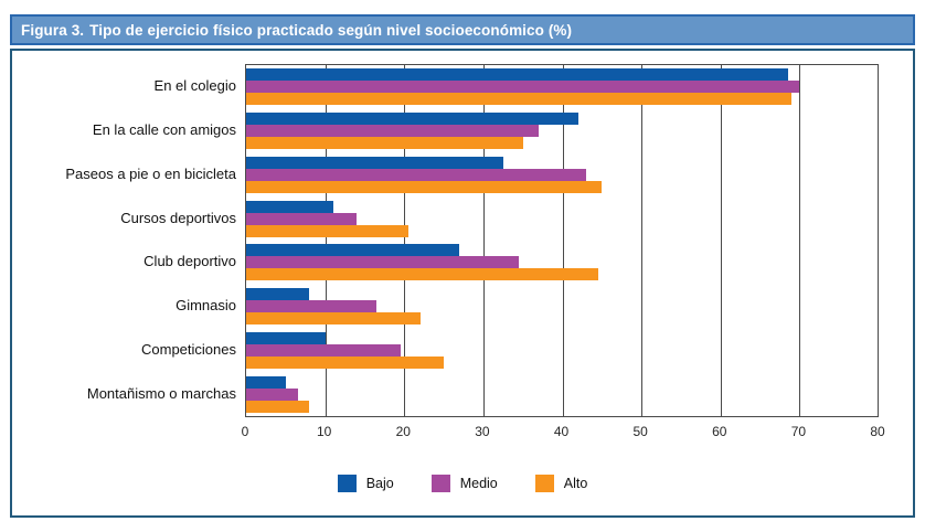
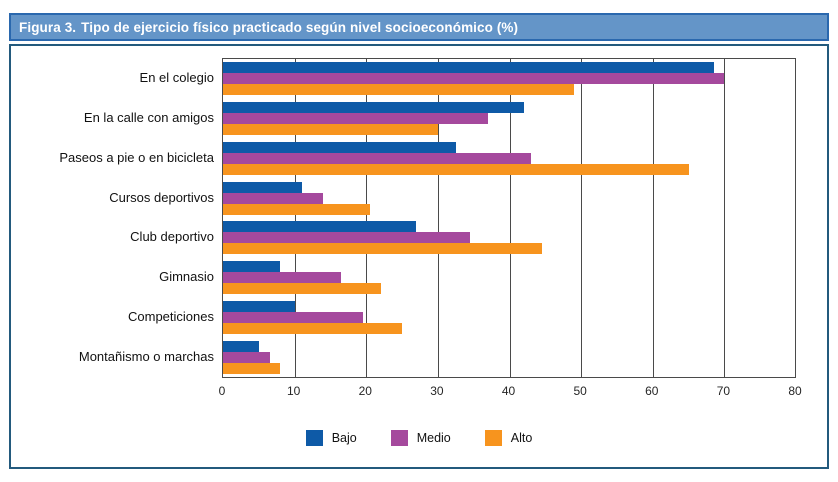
Alto/En el colegio: 69 -> 49
Alto/En la calle con amigos: 35 -> 30
Alto/Paseos a pie o en bicicleta: 45 -> 65
